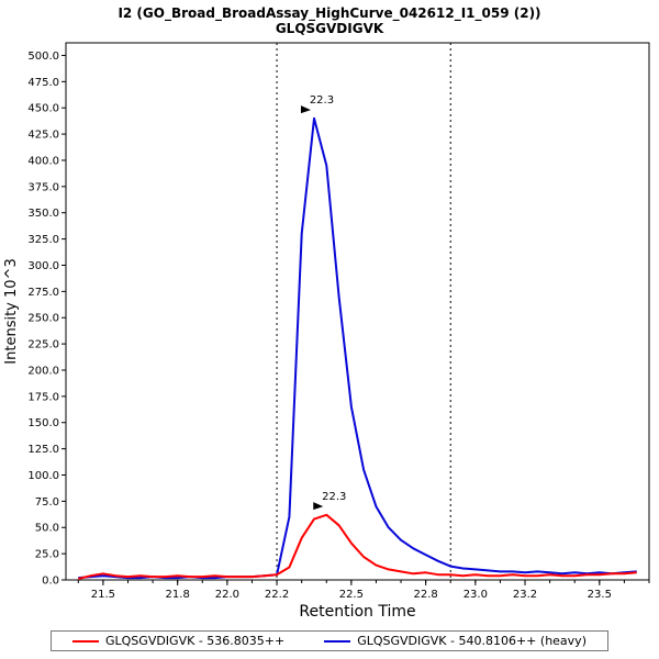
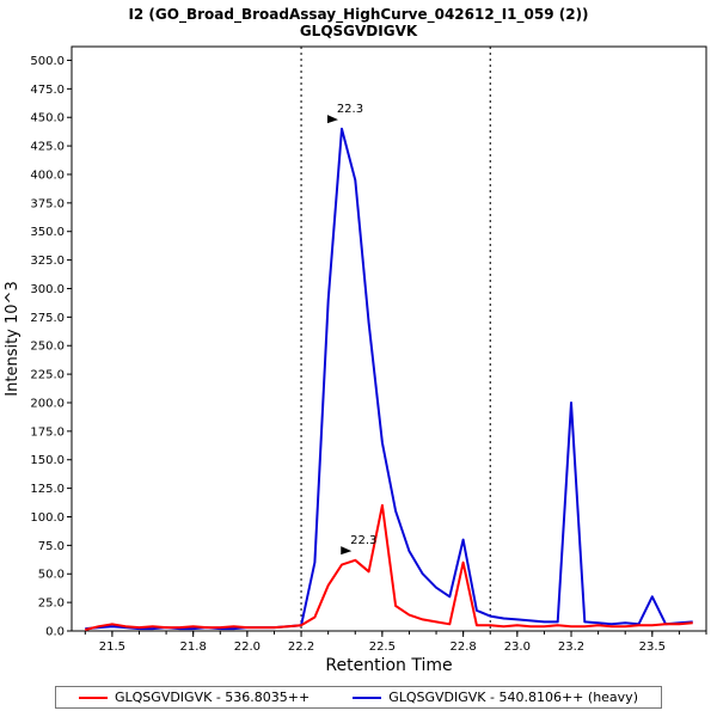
GLQSGVDIGVK - 540.8106++ (heavy)/22.3: 330 -> 290
GLQSGVDIGVK - 536.8035++/22.5: 40 -> 110
GLQSGVDIGVK - 536.8035++/22.8: 10 -> 60
GLQSGVDIGVK - 540.8106++ (heavy)/22.8: 20 -> 80
GLQSGVDIGVK - 540.8106++ (heavy)/23.2: 10 -> 200
GLQSGVDIGVK - 540.8106++ (heavy)/23.5: 10 -> 30
